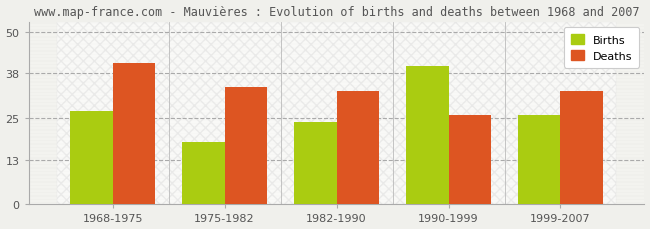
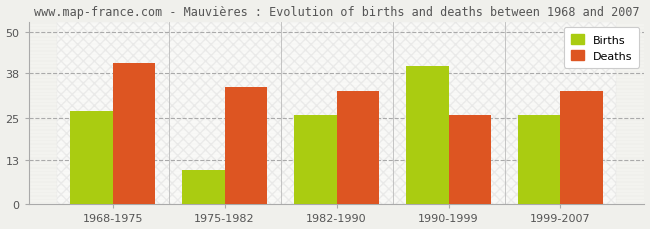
Births/1975-1982: 18 -> 10
Births/1982-1990: 24 -> 26
